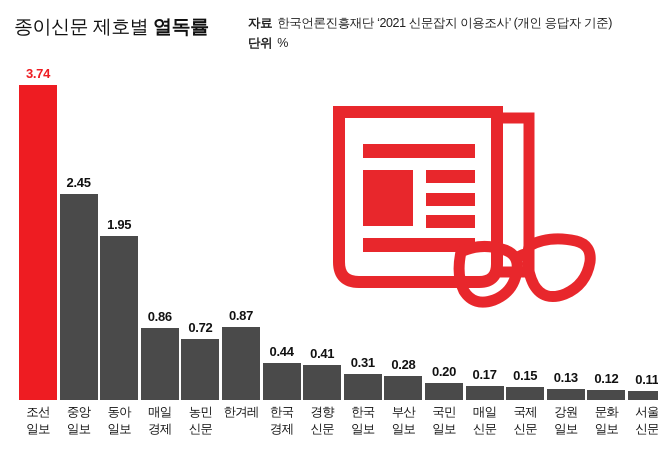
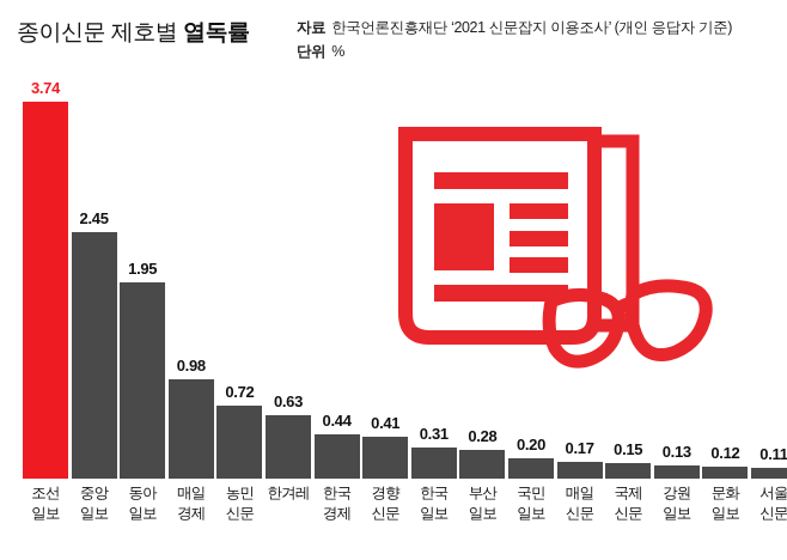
매일경제: 0.86 -> 0.98
한겨레: 0.87 -> 0.63
